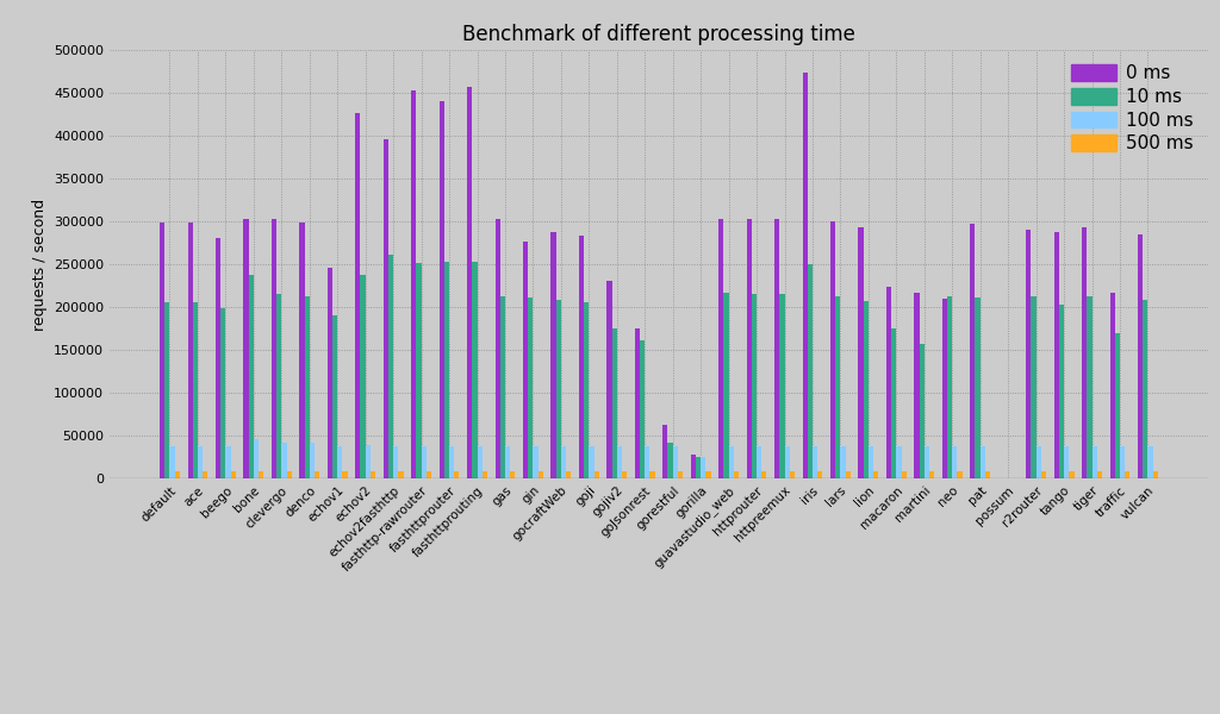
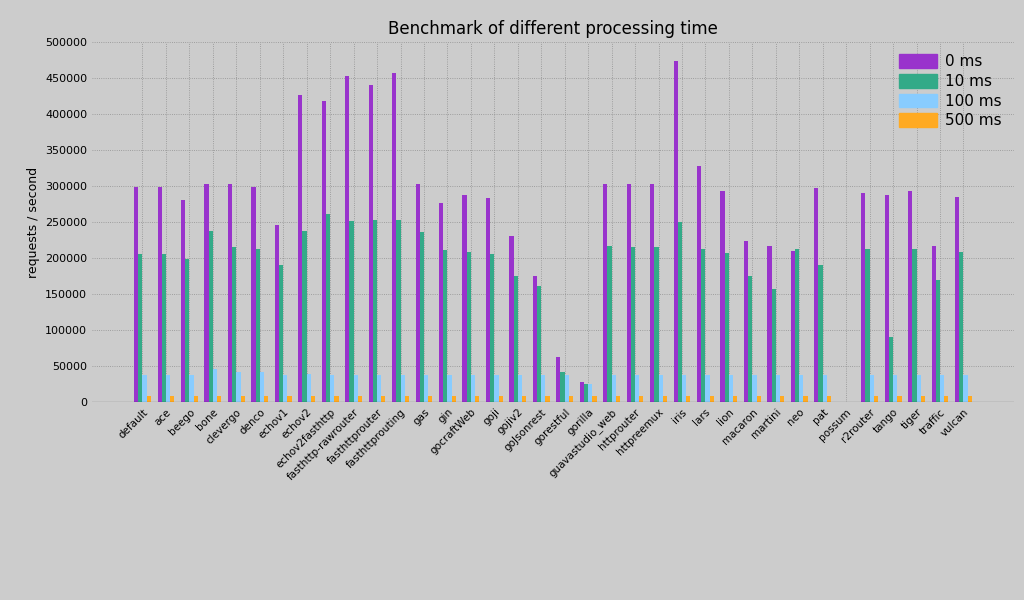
0 ms/echov2fasthttp: 396000 -> 418000
10 ms/gas: 213000 -> 236000
0 ms/lars: 300000 -> 328000
10 ms/pat: 211000 -> 190000
10 ms/tango: 203000 -> 90000
